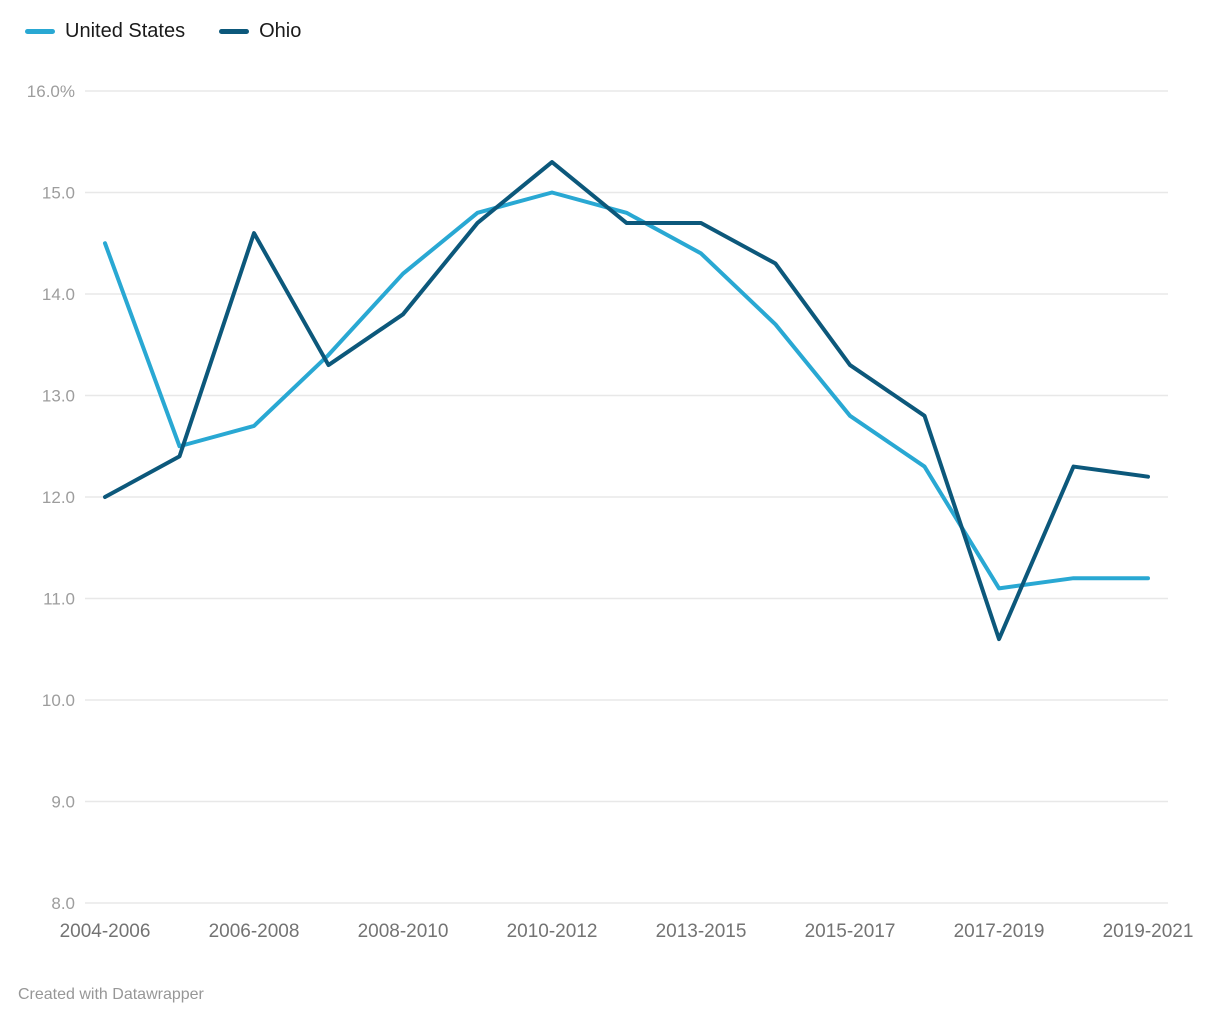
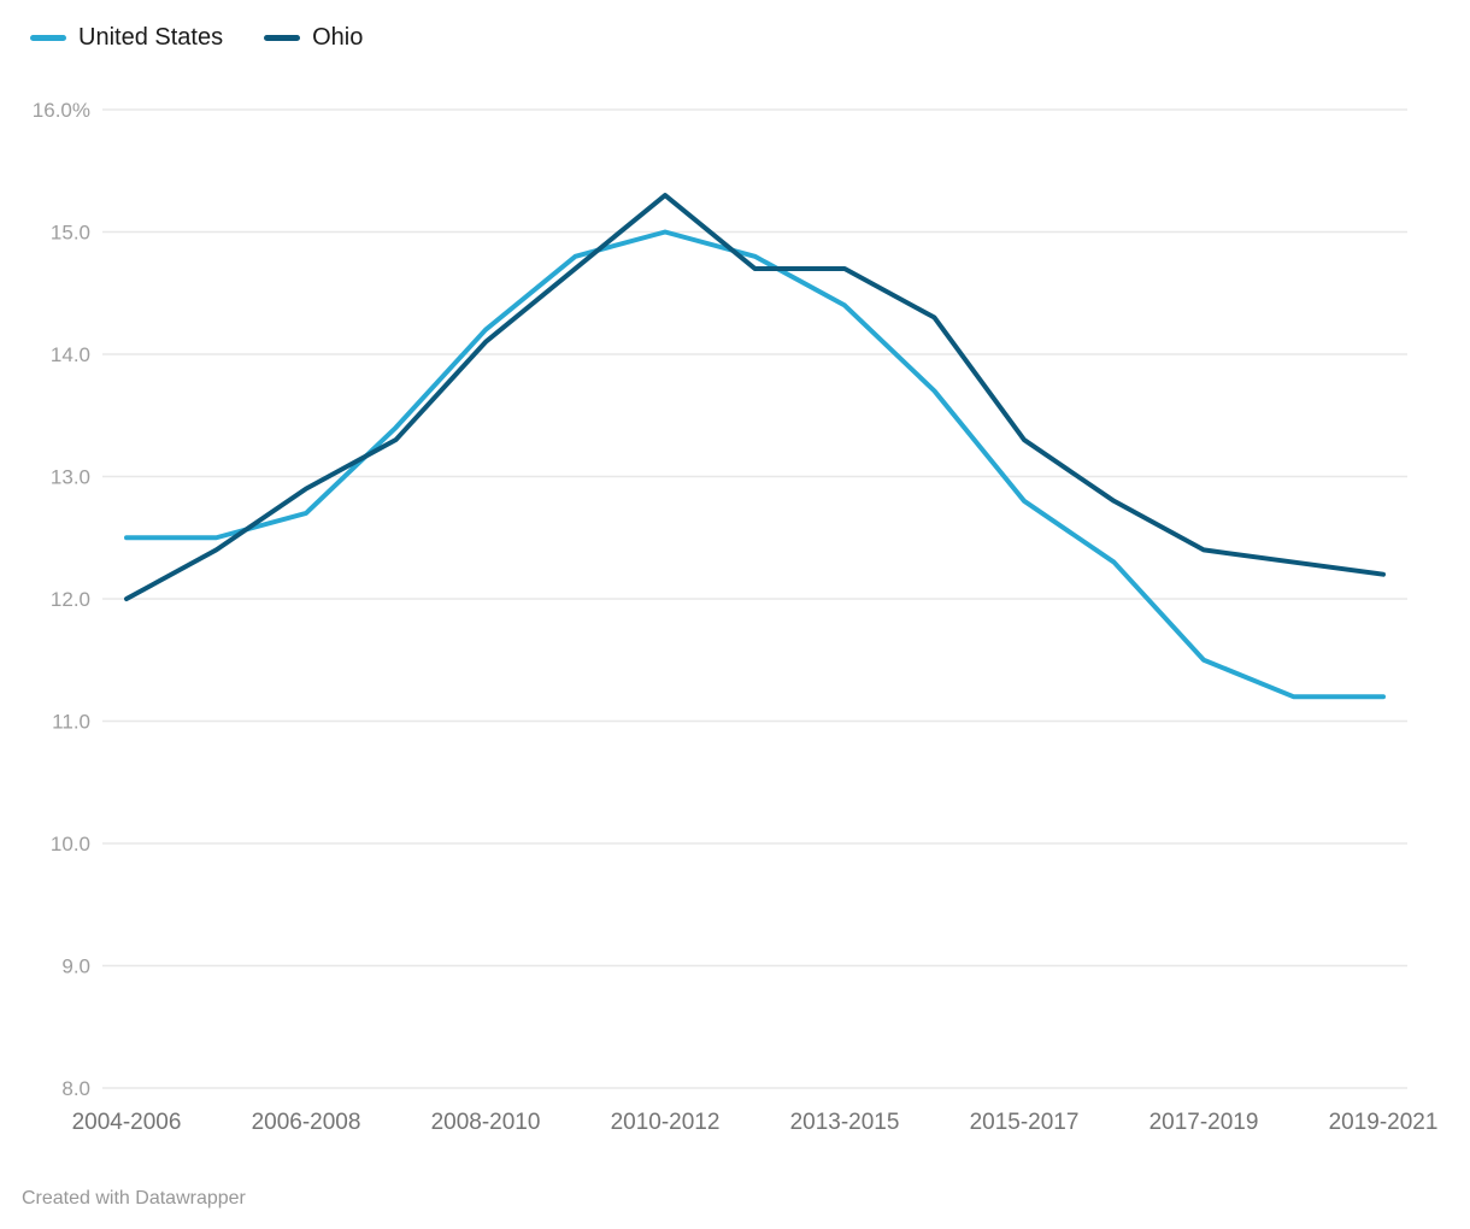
United States/2004-2006: 14.5% -> 12.5%
Ohio/2006-2008: 14.6% -> 12.9%
Ohio/2008-2010: 13.8% -> 14.1%
United States/2017-2019: 11.1% -> 11.5%
Ohio/2017-2019: 10.6% -> 12.4%
